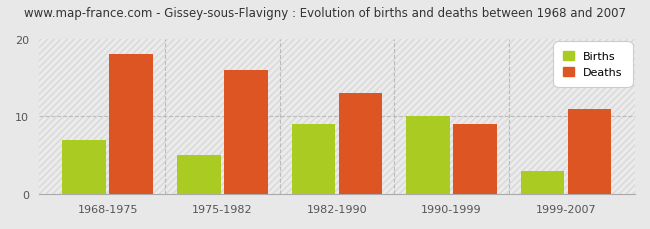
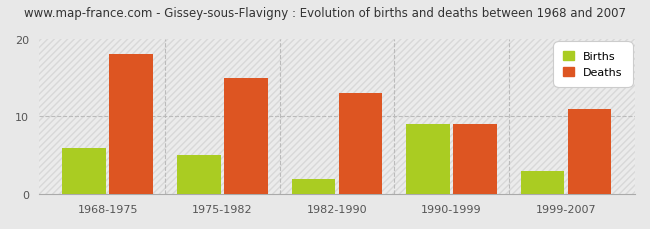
Births/1968-1975: 7 -> 6
Deaths/1975-1982: 16 -> 15
Births/1982-1990: 9 -> 2
Births/1990-1999: 10 -> 9
